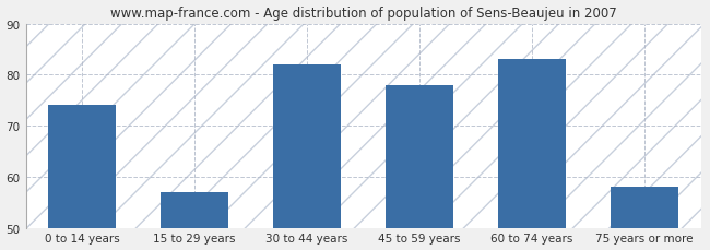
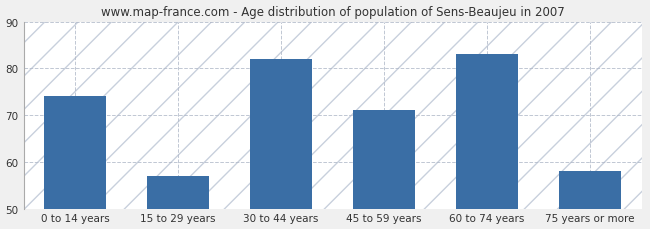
45 to 59 years: 78 -> 71
